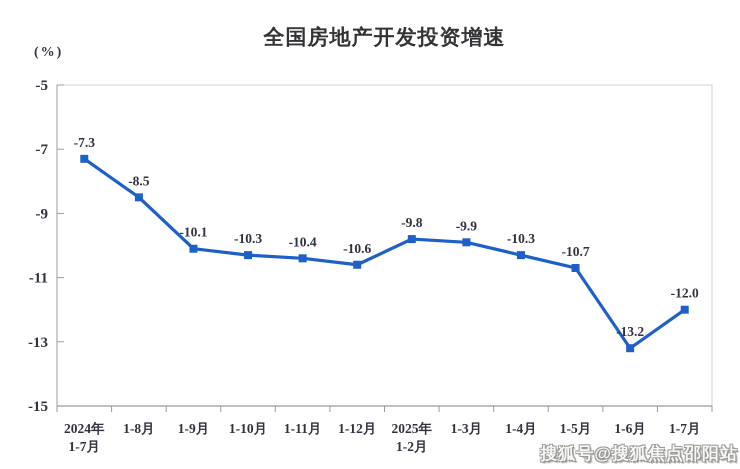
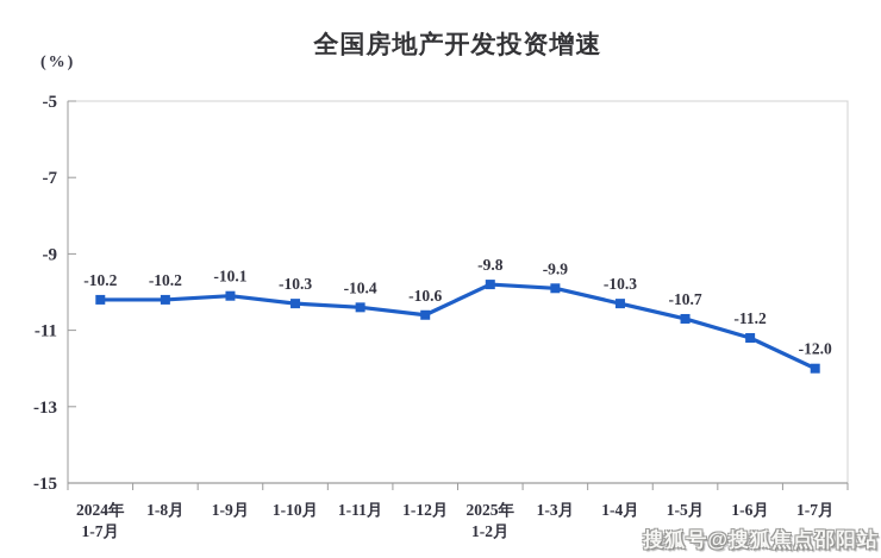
2024年 1-7月: -7.3 -> -10.2
1-8月: -8.5 -> -10.2
1-6月: -13.2 -> -11.2
